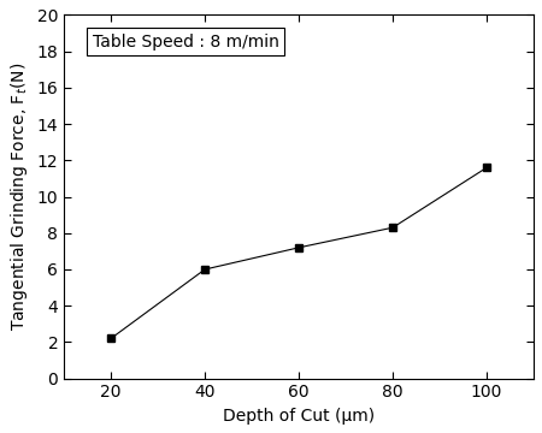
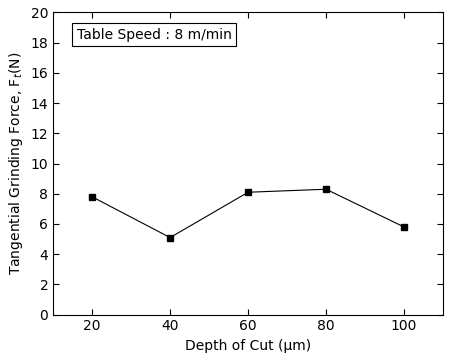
20: 2.2 -> 7.8
40: 6.0 -> 5.1
60: 7.2 -> 8.1
100: 11.6 -> 5.8
